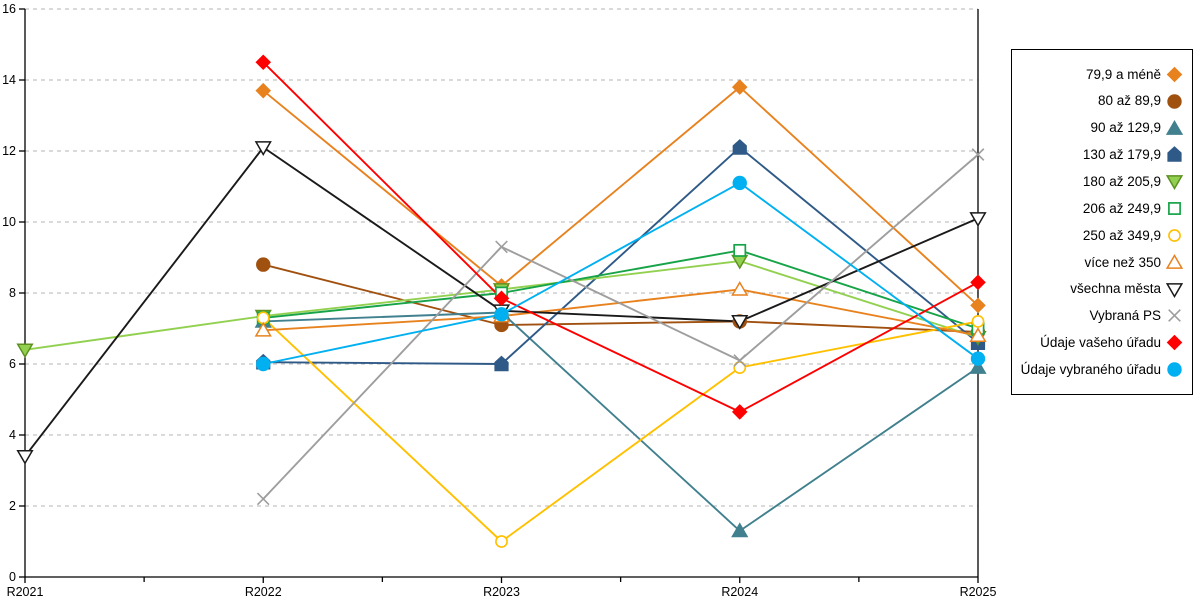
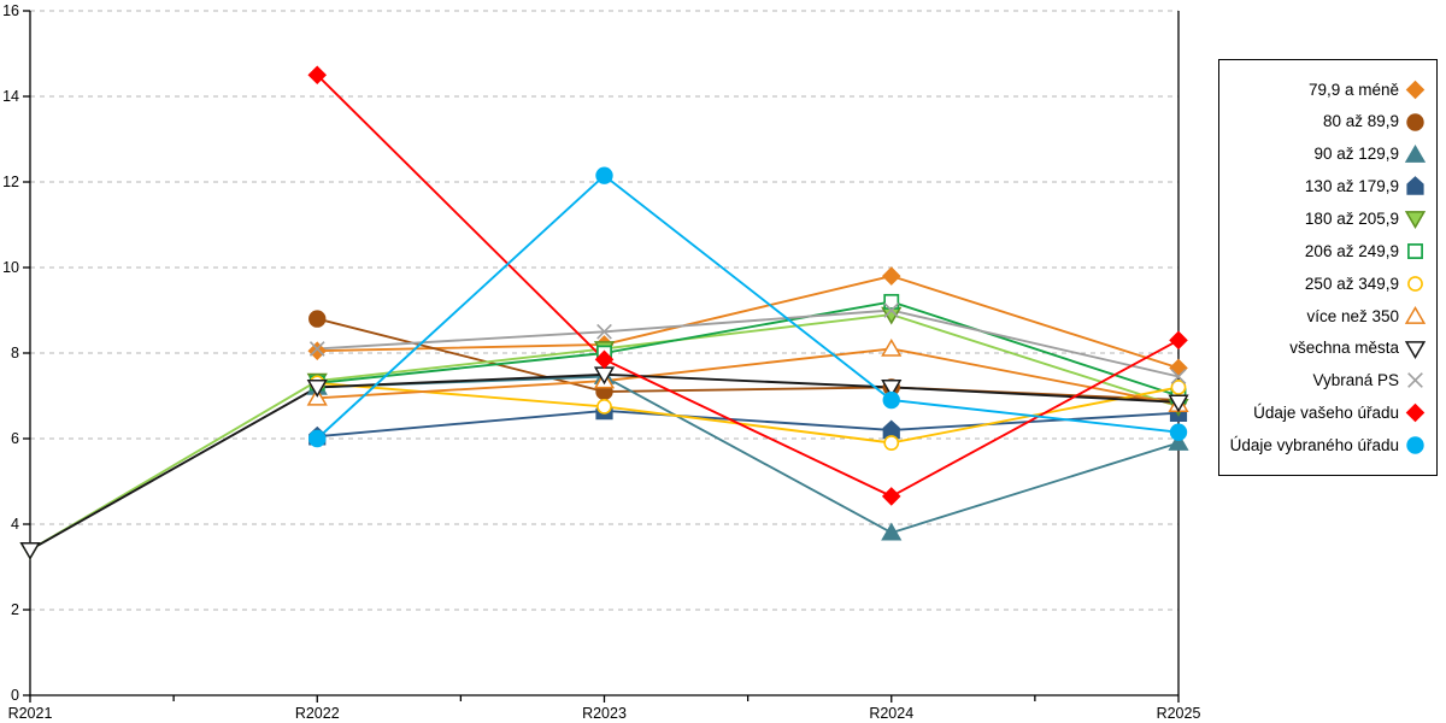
180 až 205,9/R2021: 6.4 -> 3.4
79,9 a méně/R2022: 13.7 -> 8.1
všechna města/R2022: 12.1 -> 7.2
Vybraná PS/R2022: 2.2 -> 8.1
130 až 179,9/R2023: 6.0 -> 6.7
250 až 349,9/R2023: 1.0 -> 6.8
Vybraná PS/R2023: 9.3 -> 8.5
Údaje vybraného úřadu/R2023: 7.4 -> 12.2
79,9 a méně/R2024: 13.8 -> 9.8
90 až 129,9/R2024: 1.3 -> 3.8
130 až 179,9/R2024: 12.1 -> 6.2
Vybraná PS/R2024: 6.1 -> 9.0
Údaje vybraného úřadu/R2024: 11.1 -> 6.9
všechna města/R2025: 10.1 -> 6.8
Vybraná PS/R2025: 11.9 -> 7.5
